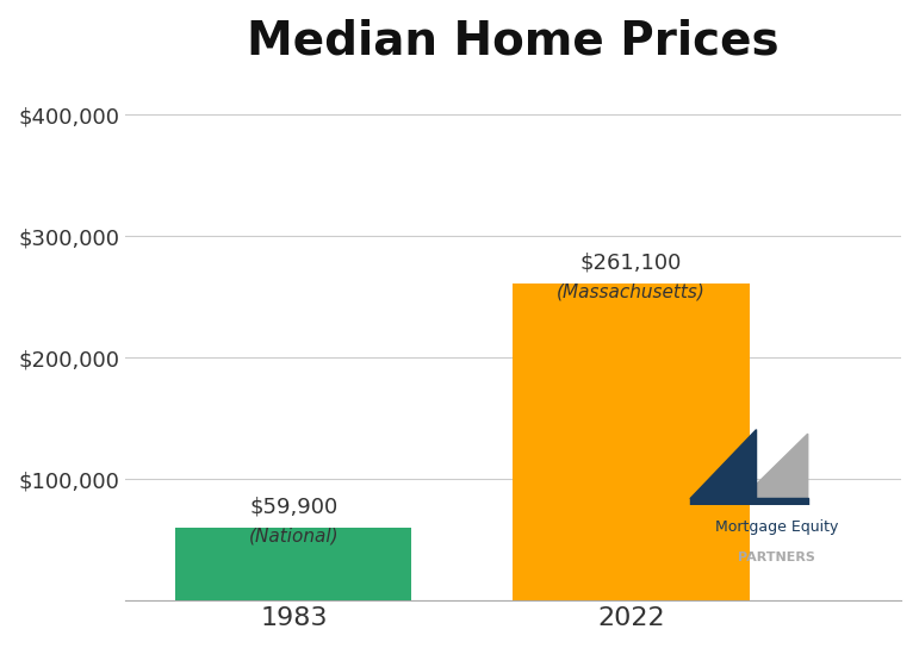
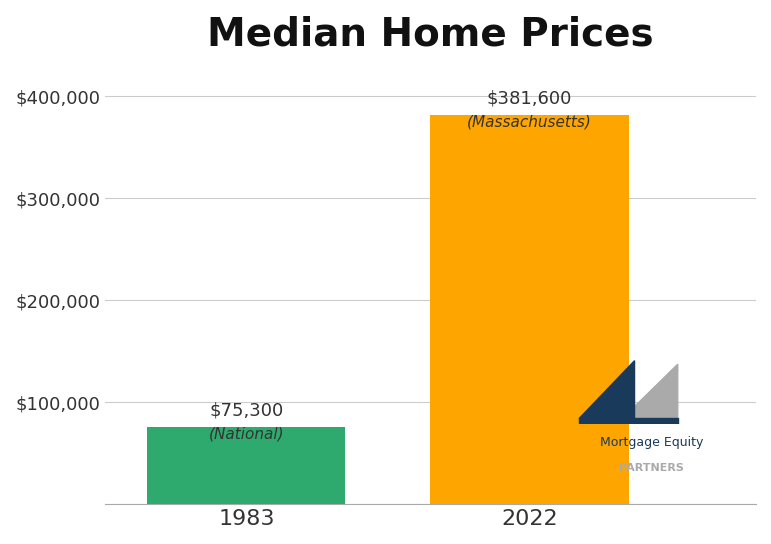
1983: $59,900 -> $75,300
2022: $261,100 -> $381,600
